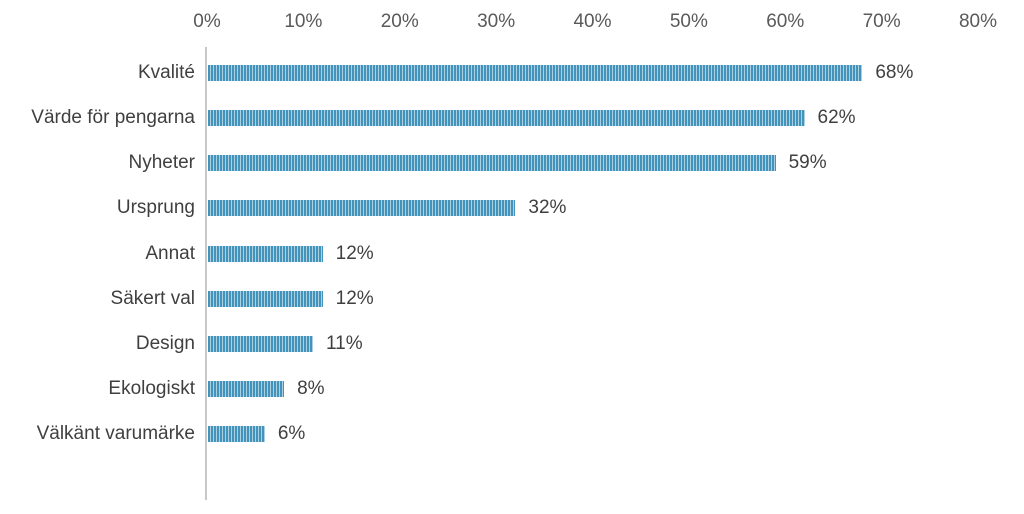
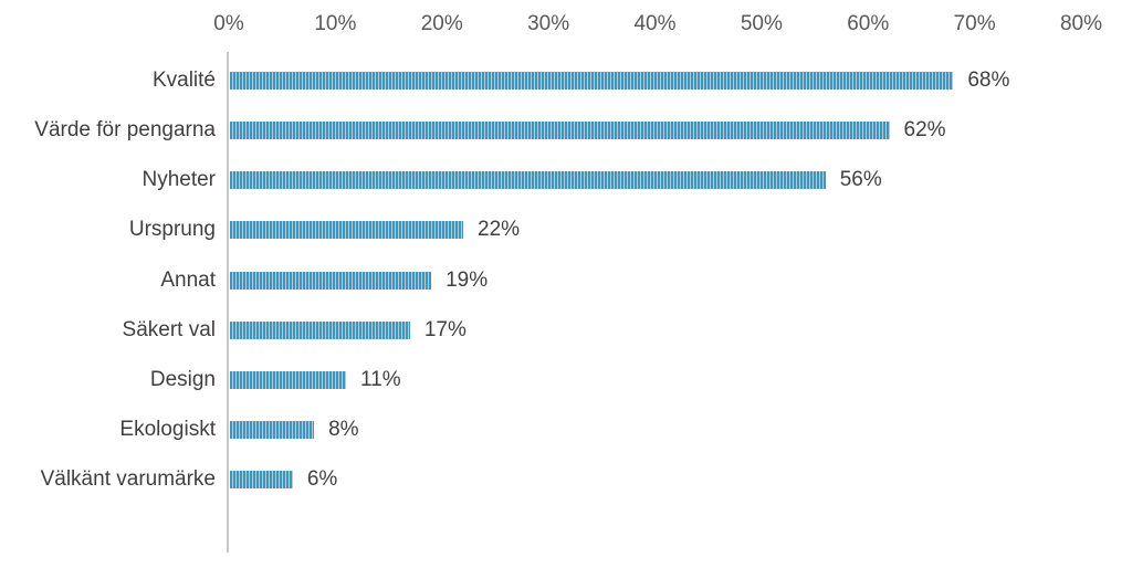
Nyheter: 59% -> 56%
Ursprung: 32% -> 22%
Annat: 12% -> 19%
Säkert val: 12% -> 17%
